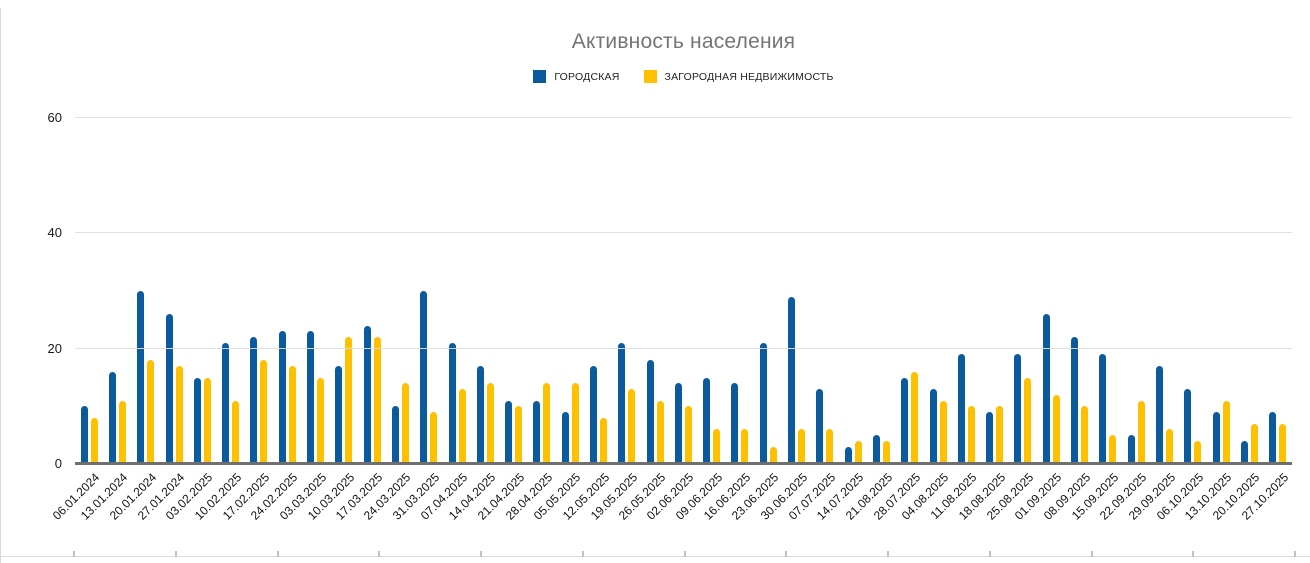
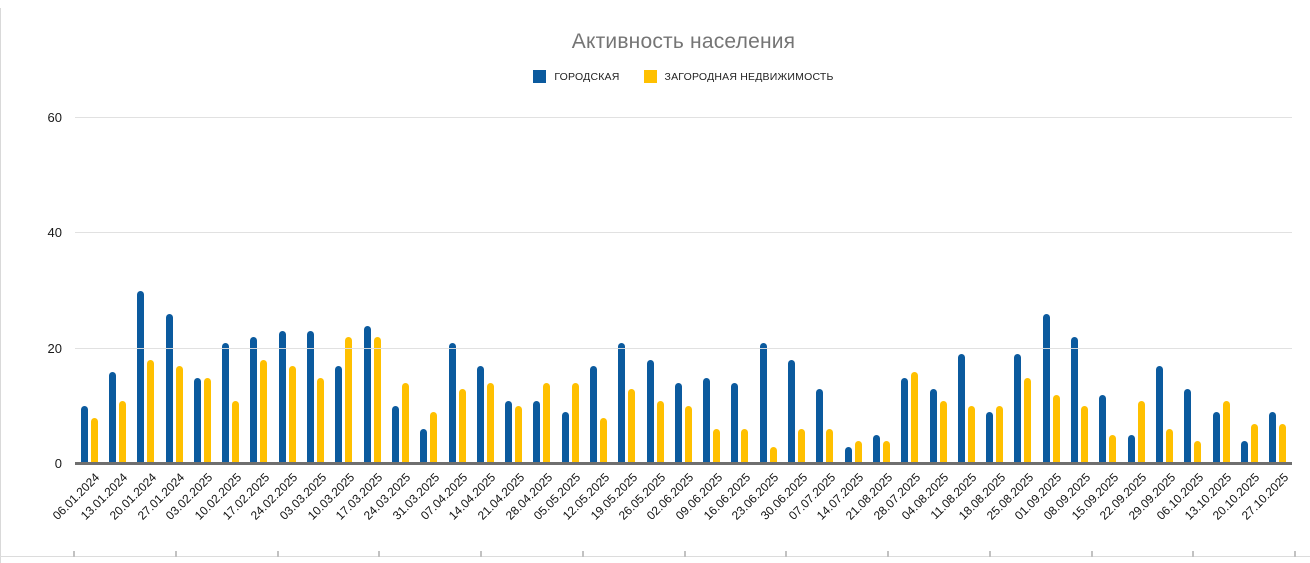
ГОРОДСКАЯ/31.03.2025: 30 -> 6
ГОРОДСКАЯ/30.06.2025: 29 -> 18
ГОРОДСКАЯ/15.09.2025: 19 -> 12
